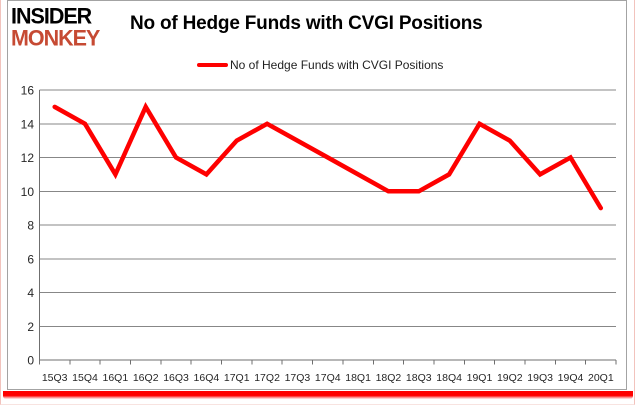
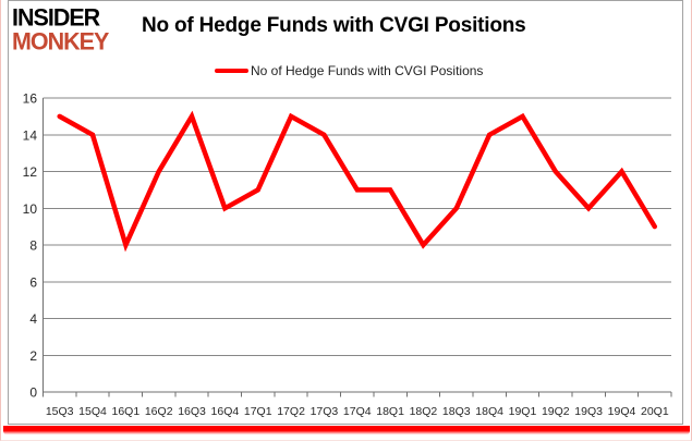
16Q1: 11 -> 8
16Q2: 15 -> 12
16Q3: 12 -> 15
16Q4: 11 -> 10
17Q1: 13 -> 11
17Q2: 14 -> 15
17Q3: 13 -> 14
17Q4: 12 -> 11
18Q2: 10 -> 8
18Q4: 11 -> 14
19Q1: 14 -> 15
19Q2: 13 -> 12
19Q3: 11 -> 10
